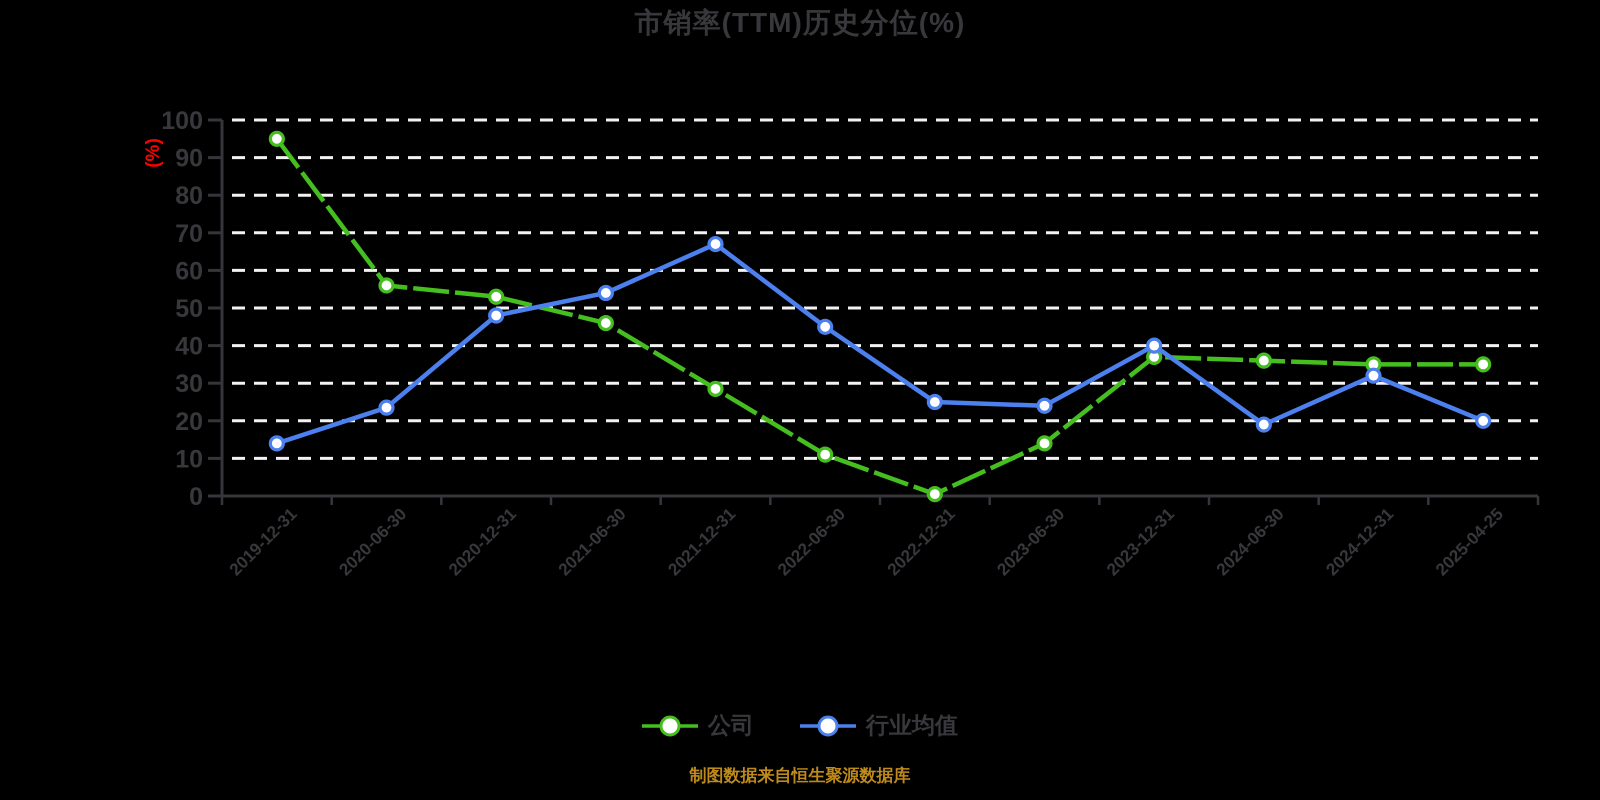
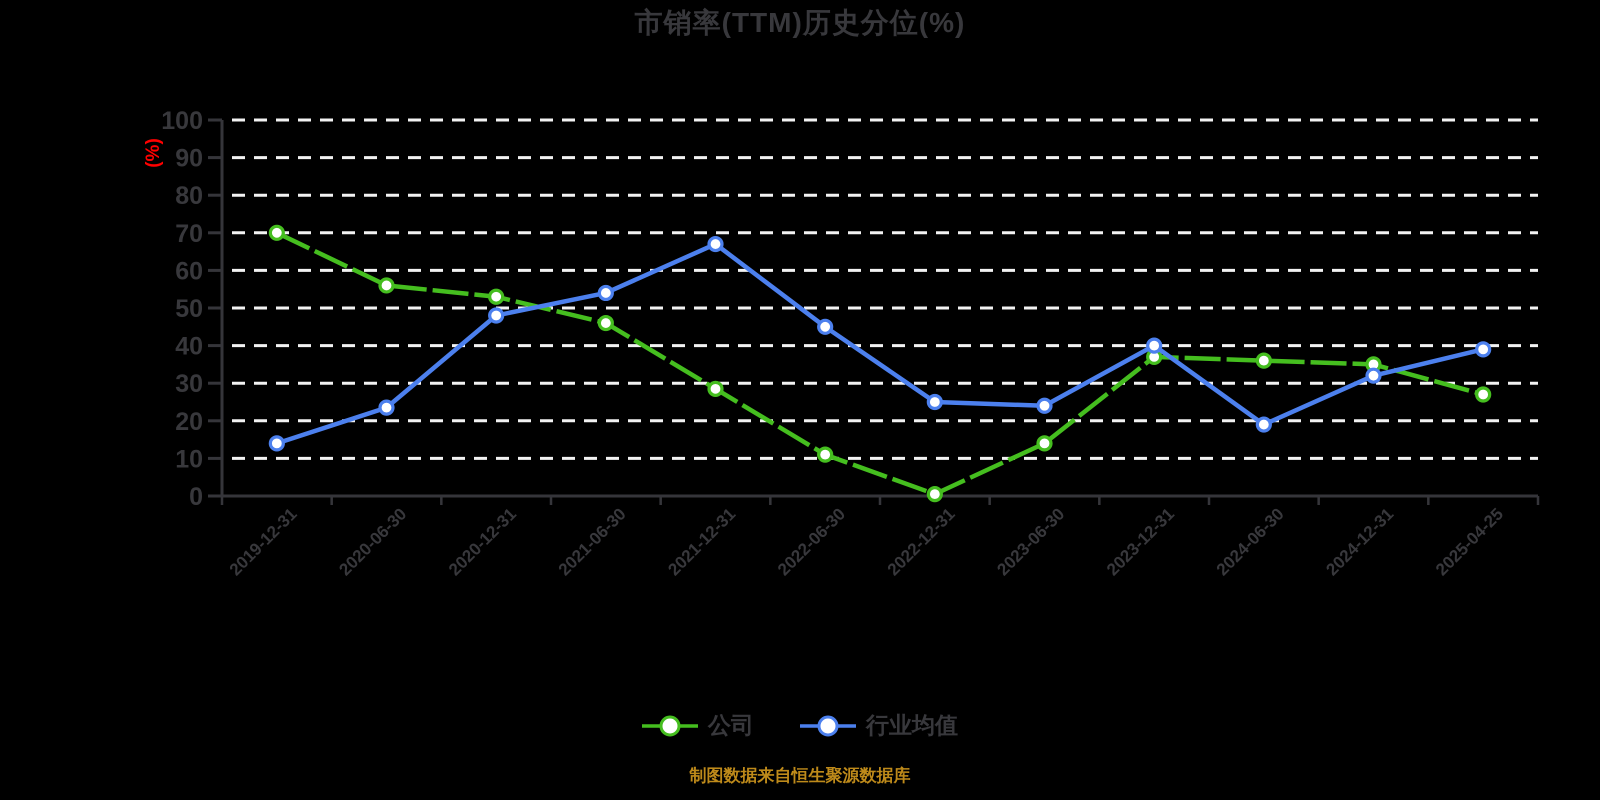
公司/2019-12-31: 95 -> 70
公司/2025-04-25: 35 -> 27
行业均值/2025-04-25: 20 -> 39
